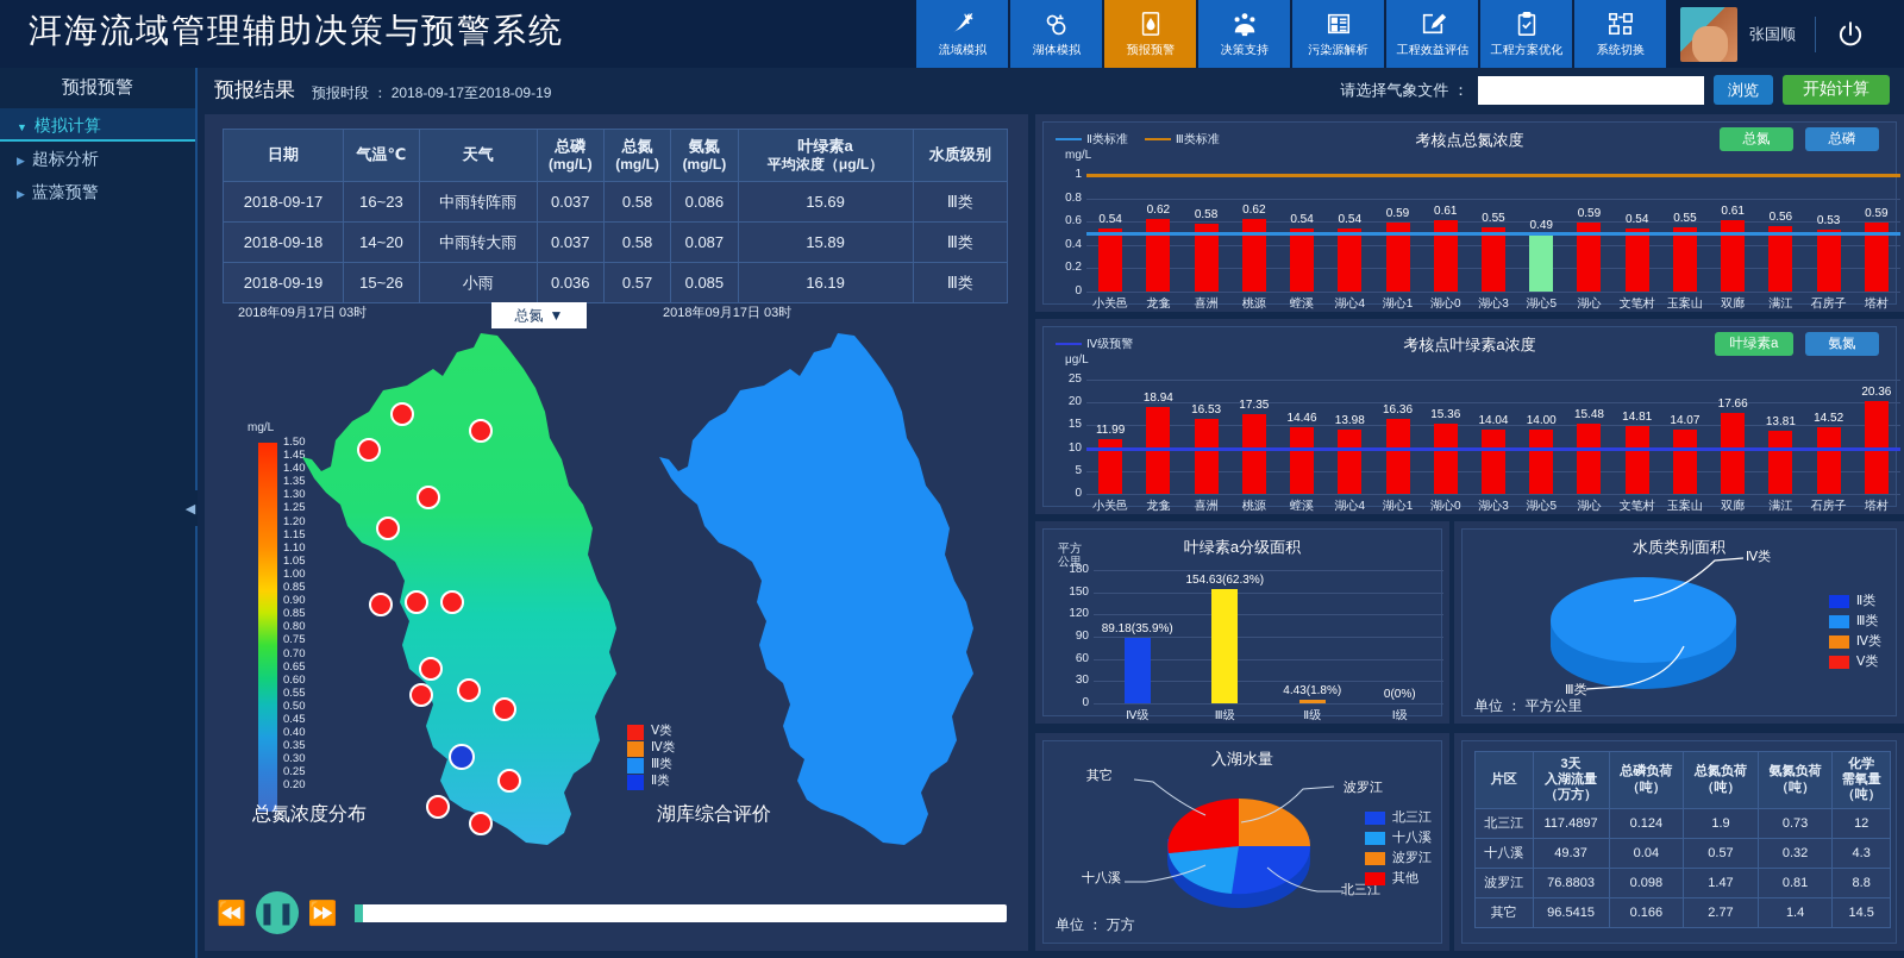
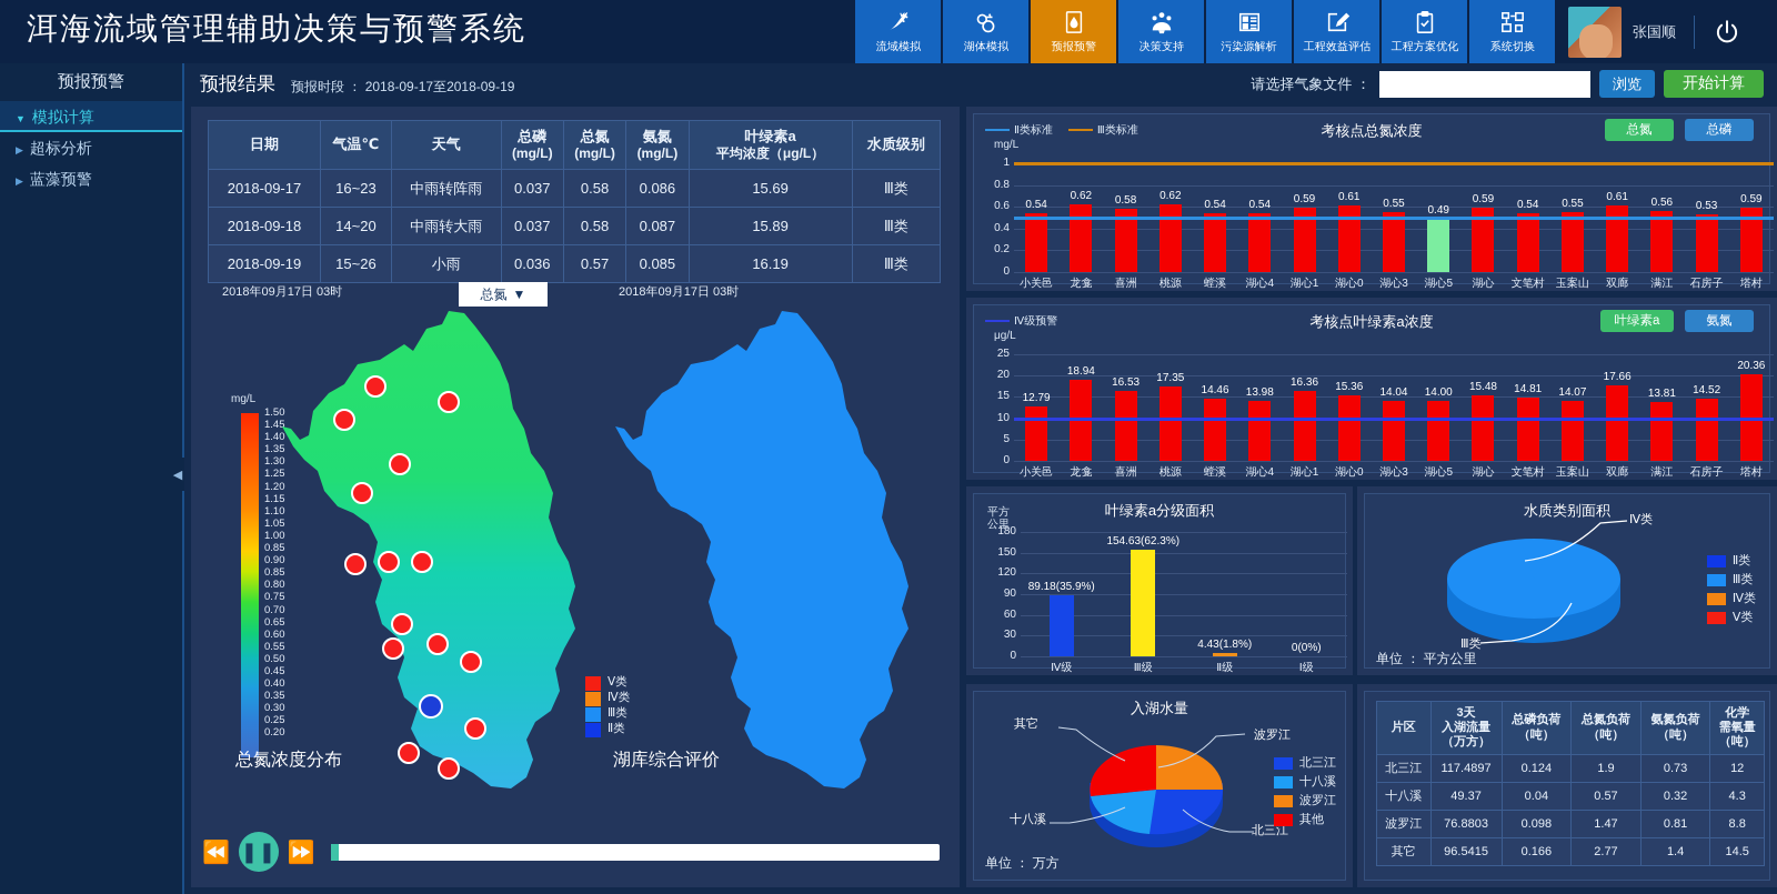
考核点叶绿素a浓度/小关邑: 11.99 -> 12.79
